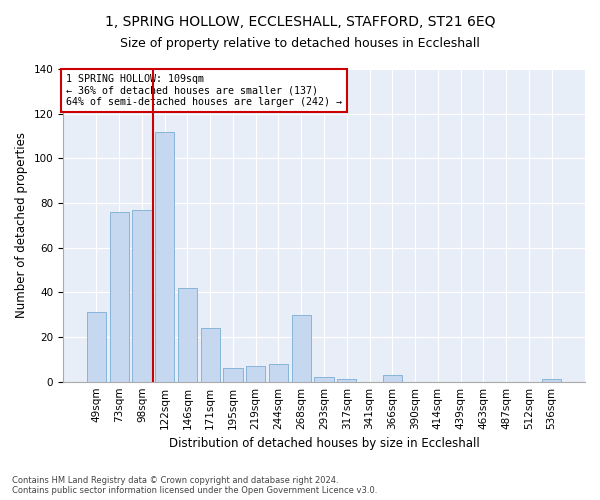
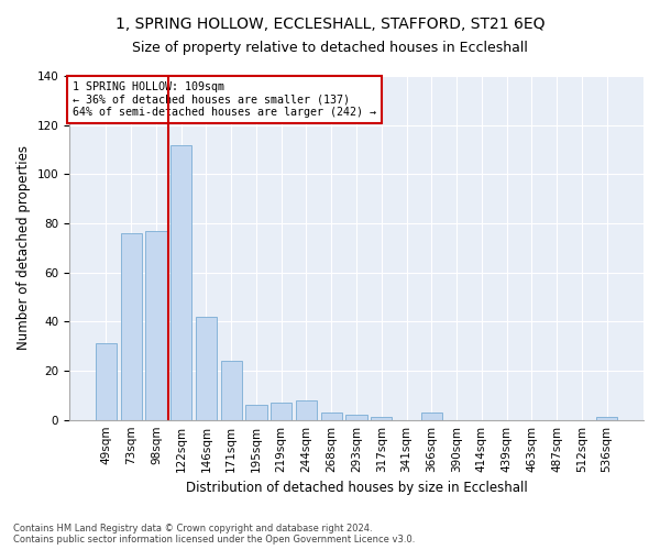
268sqm: 30 -> 3
